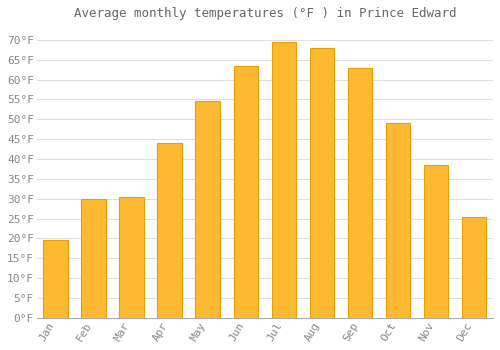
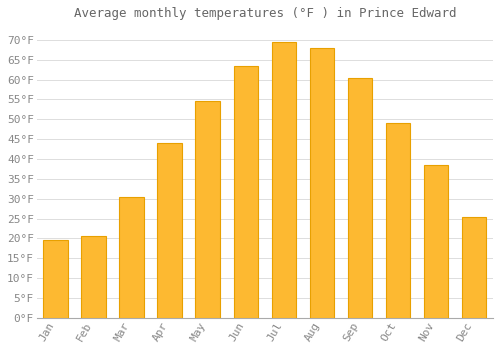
Feb: 30.0°F -> 20.5°F
Sep: 63.0°F -> 60.5°F
